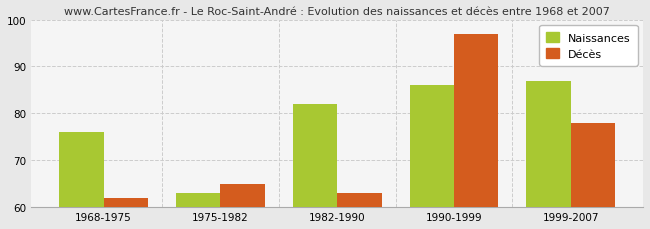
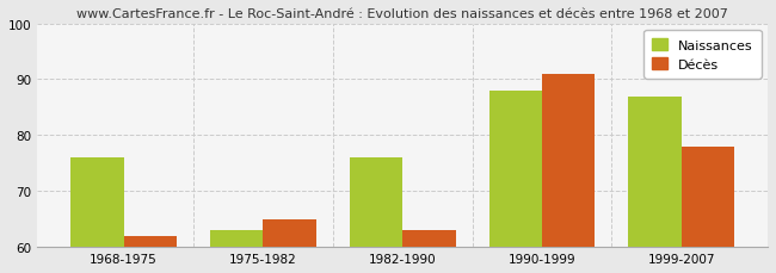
Naissances/1982-1990: 82 -> 76
Naissances/1990-1999: 86 -> 88
Décès/1990-1999: 97 -> 91
